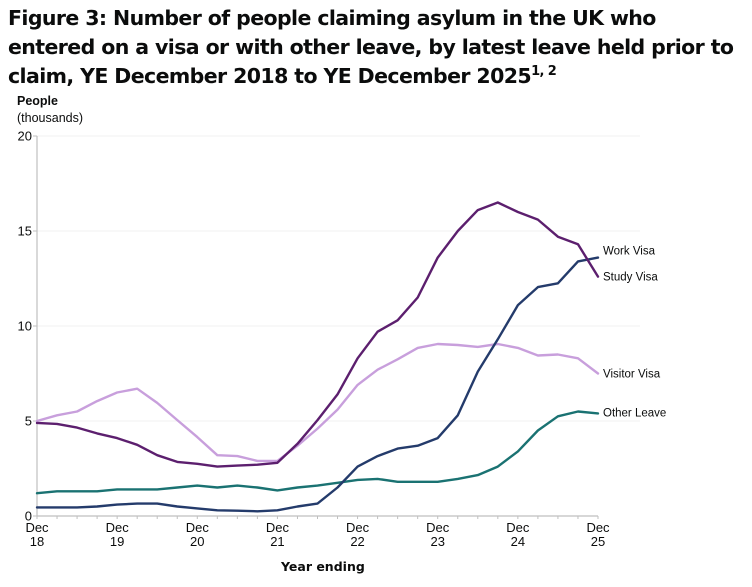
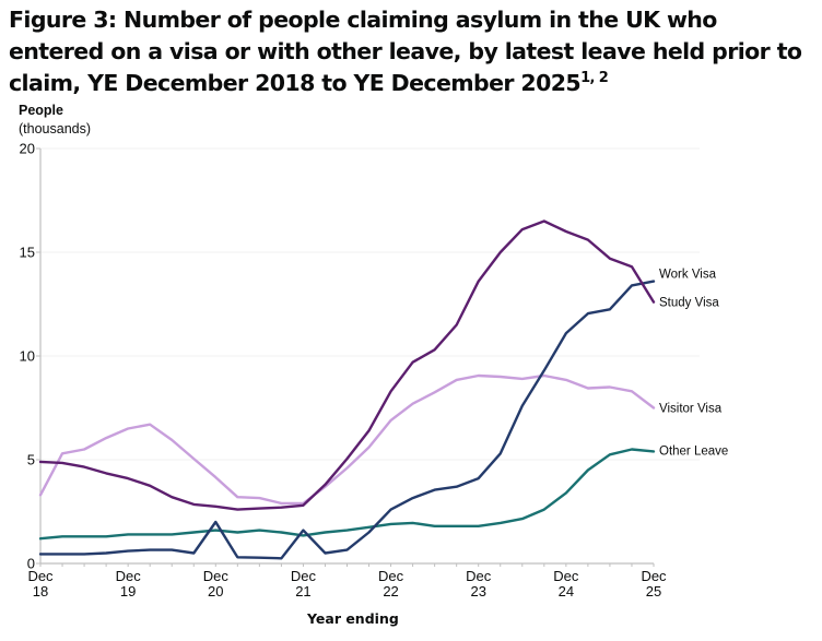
Visitor Visa/Dec 18: 5.0 -> 3.3
Work Visa/Dec 20: 0.4 -> 2.0
Work Visa/Dec 21: 0.3 -> 1.6
